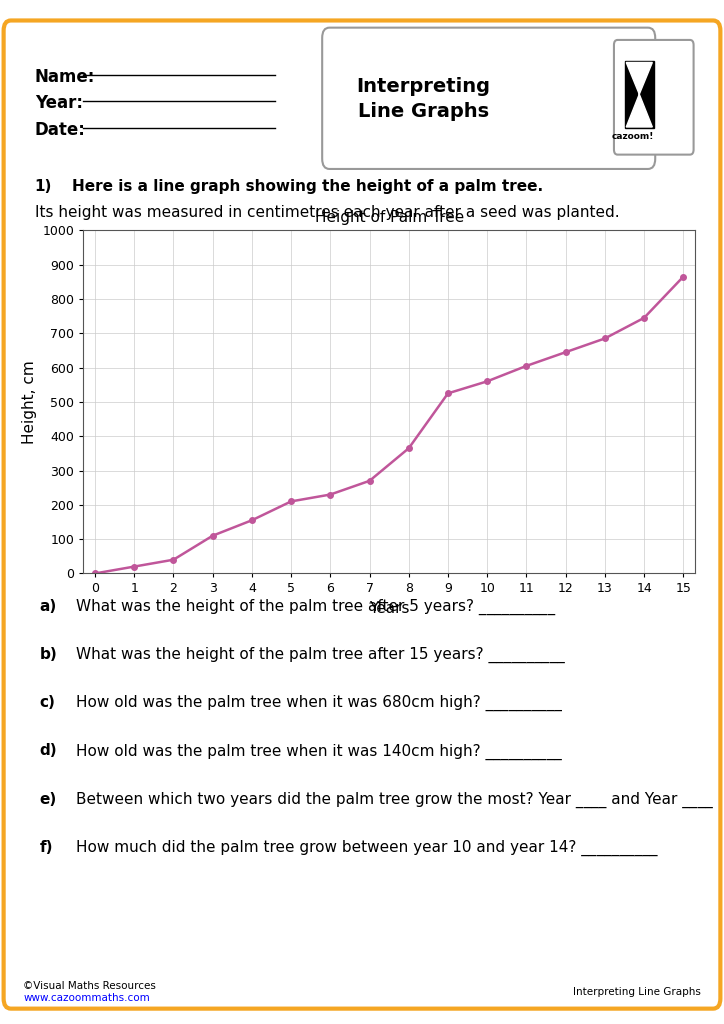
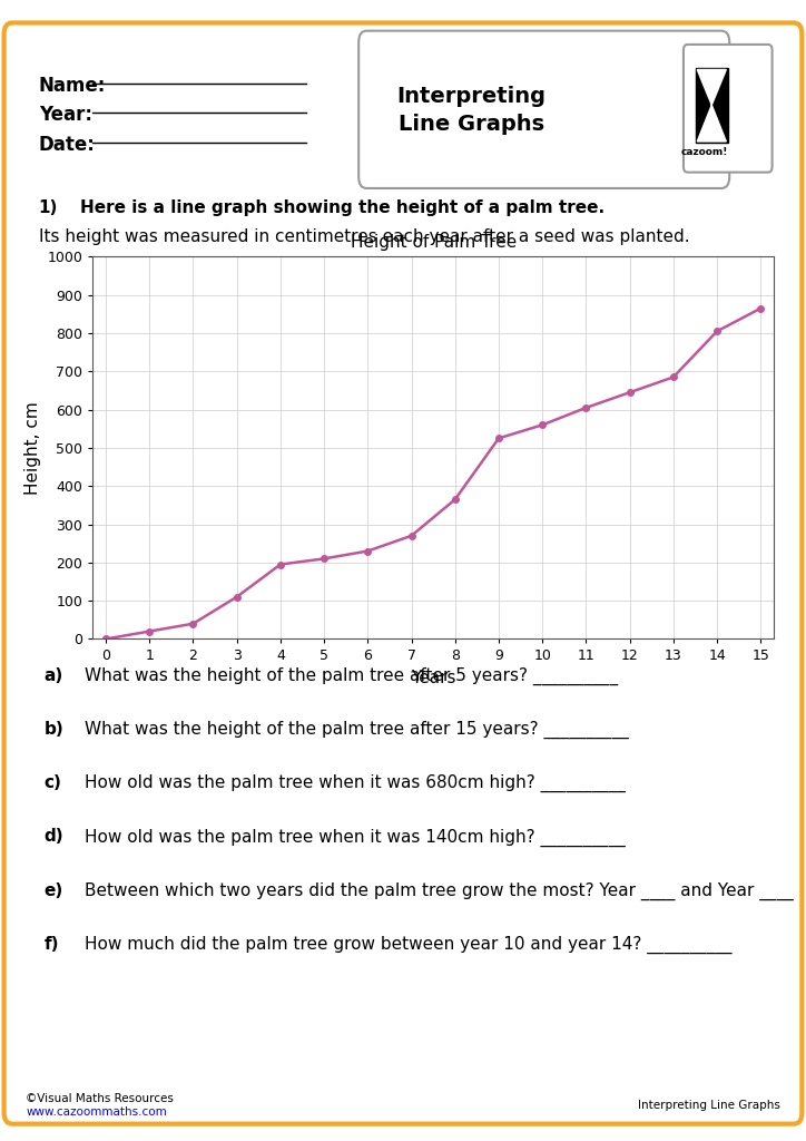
4: 155 -> 195
14: 745 -> 805
